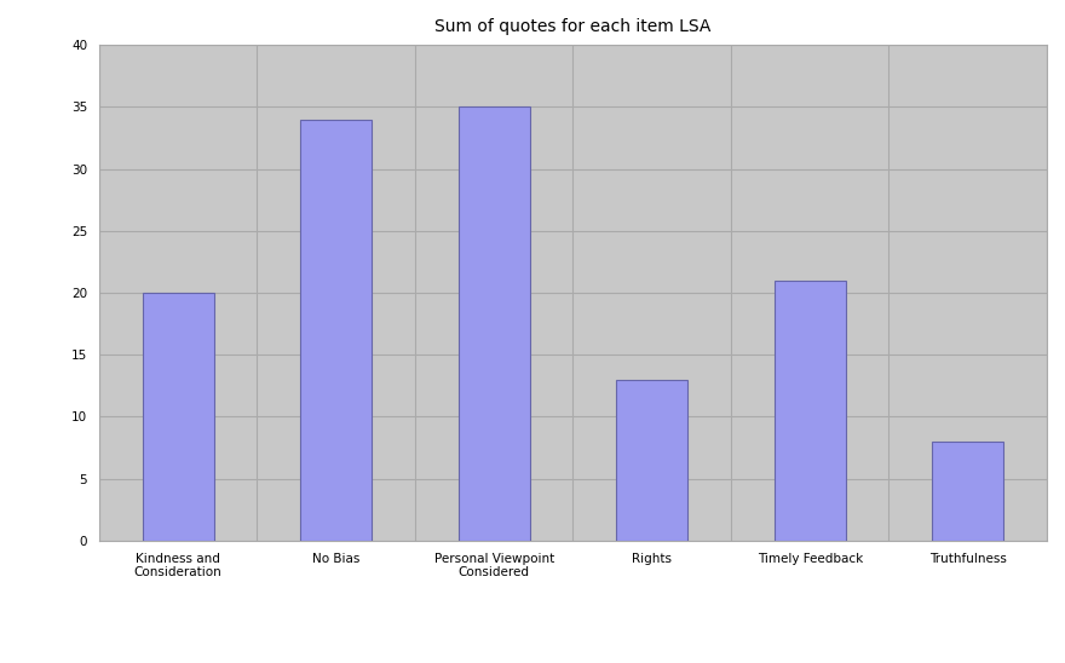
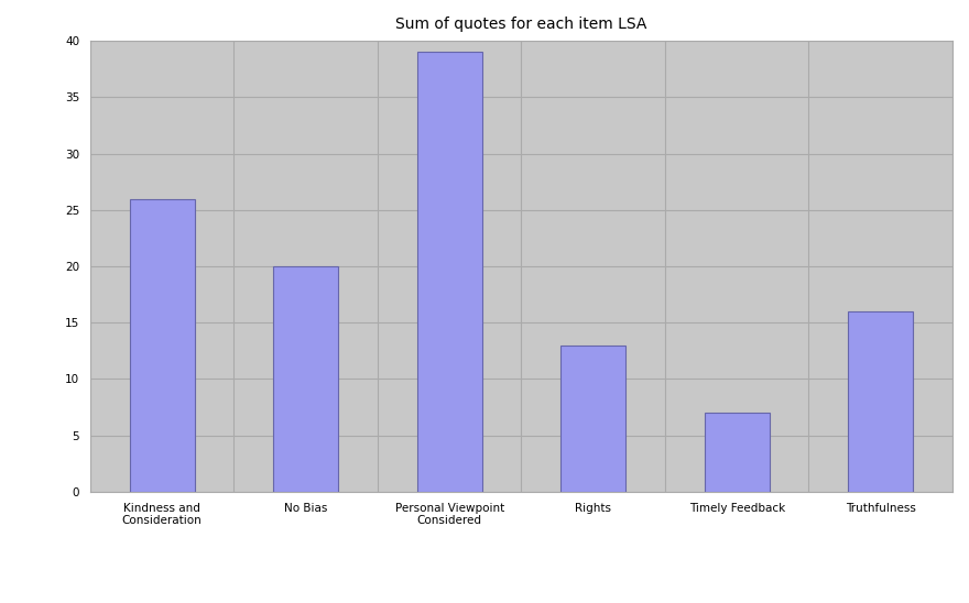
Kindness and Consideration: 20 -> 26
No Bias: 34 -> 20
Personal Viewpoint Considered: 35 -> 39
Timely Feedback: 21 -> 7
Truthfulness: 8 -> 16
